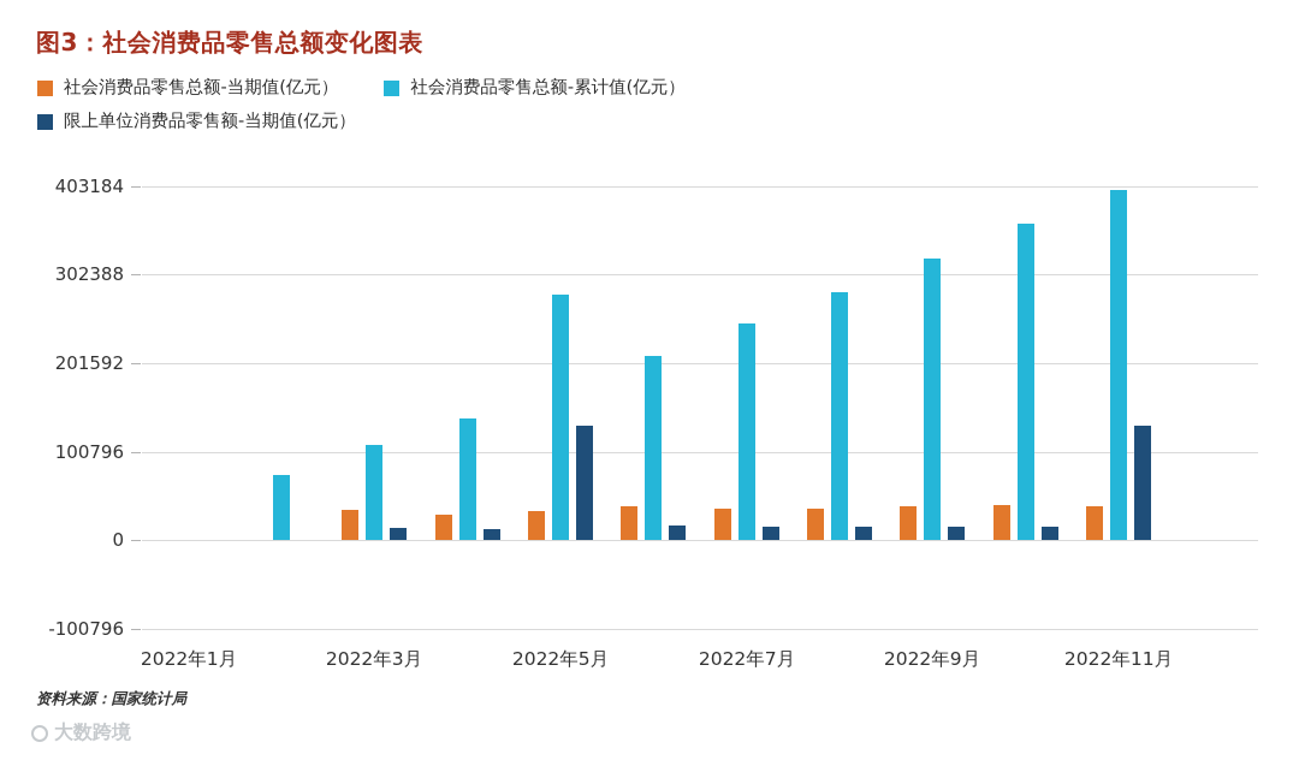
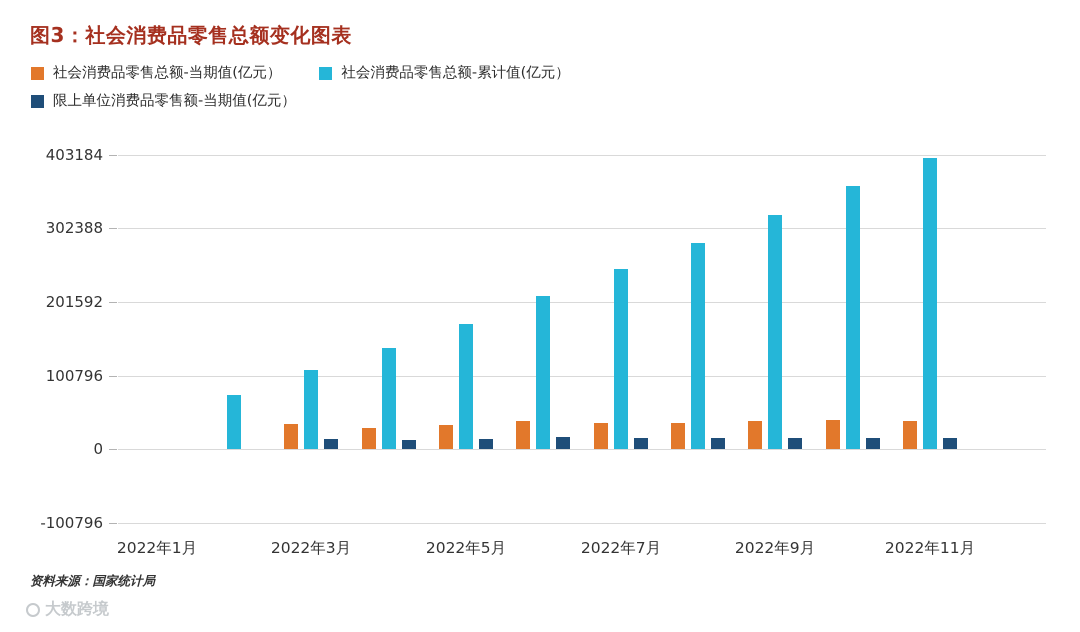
社会消费品零售总额-累计值(亿元）/2022年5月: 280000 -> 170000
限上单位消费品零售额-当期值(亿元）/2022年5月: 130000 -> 10000
限上单位消费品零售额-当期值(亿元）/2022年11月: 130000 -> 20000
